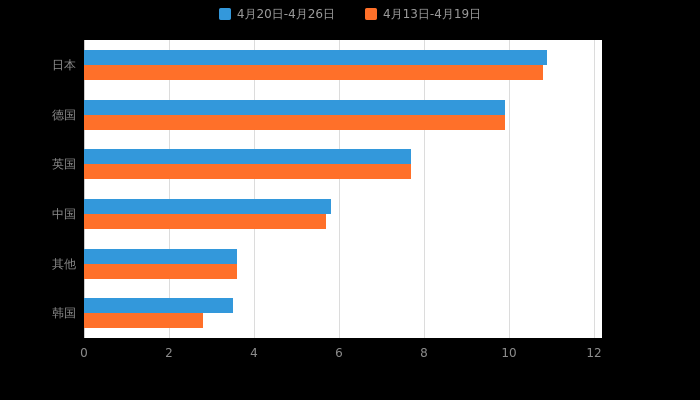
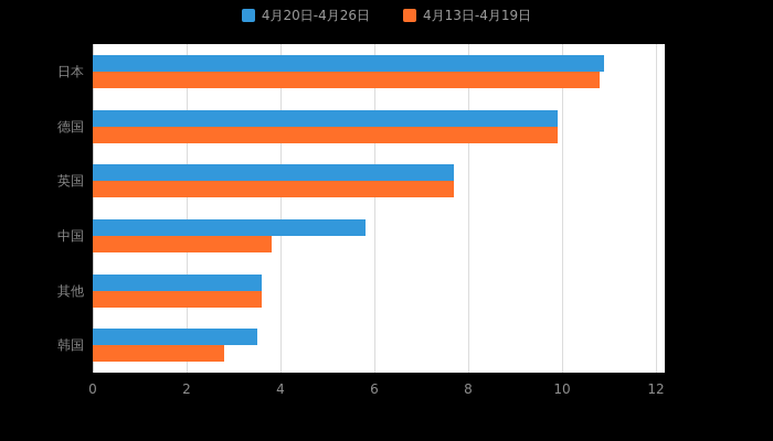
4月13日-4月19日/中国: 5.7 -> 3.8
